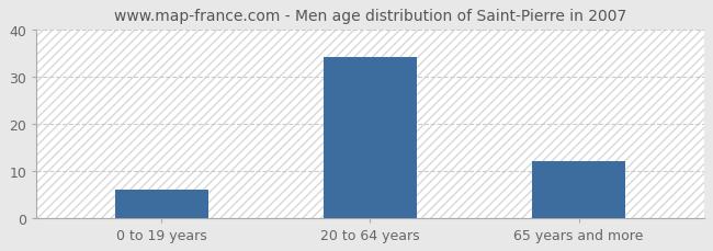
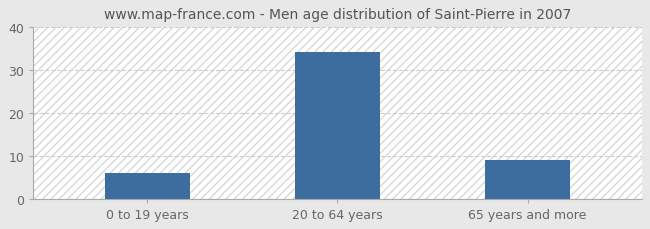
65 years and more: 12 -> 9
